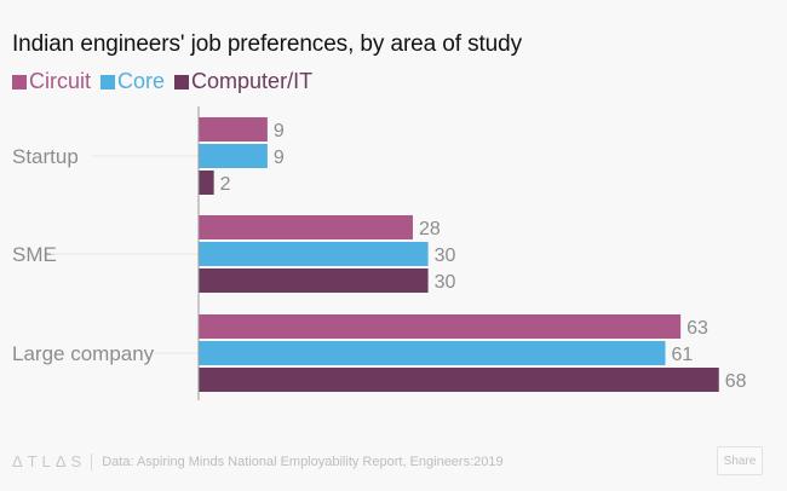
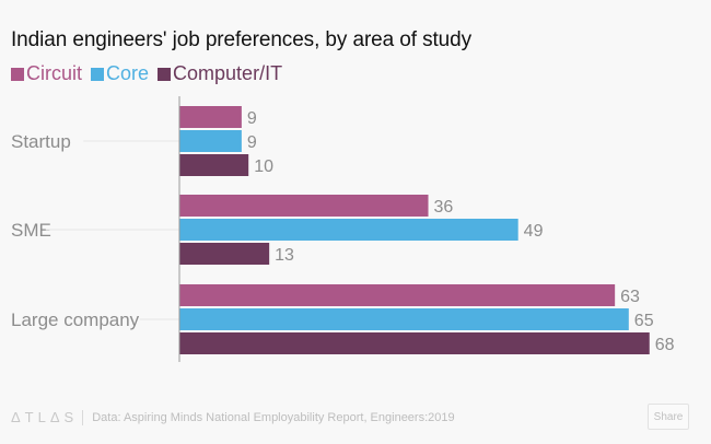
Computer/IT/Startup: 2 -> 10
Circuit/SME: 28 -> 36
Core/SME: 30 -> 49
Computer/IT/SME: 30 -> 13
Core/Large company: 61 -> 65
